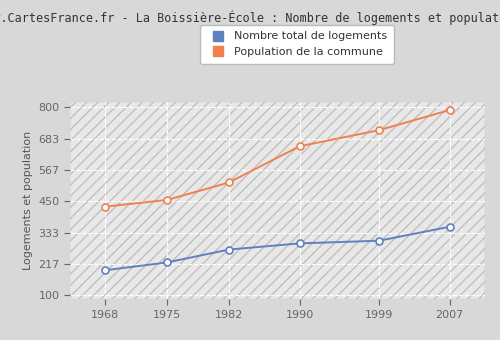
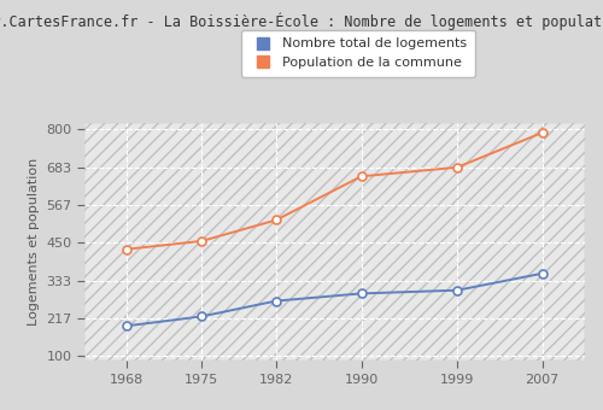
Population de la commune/1999: 715 -> 683
